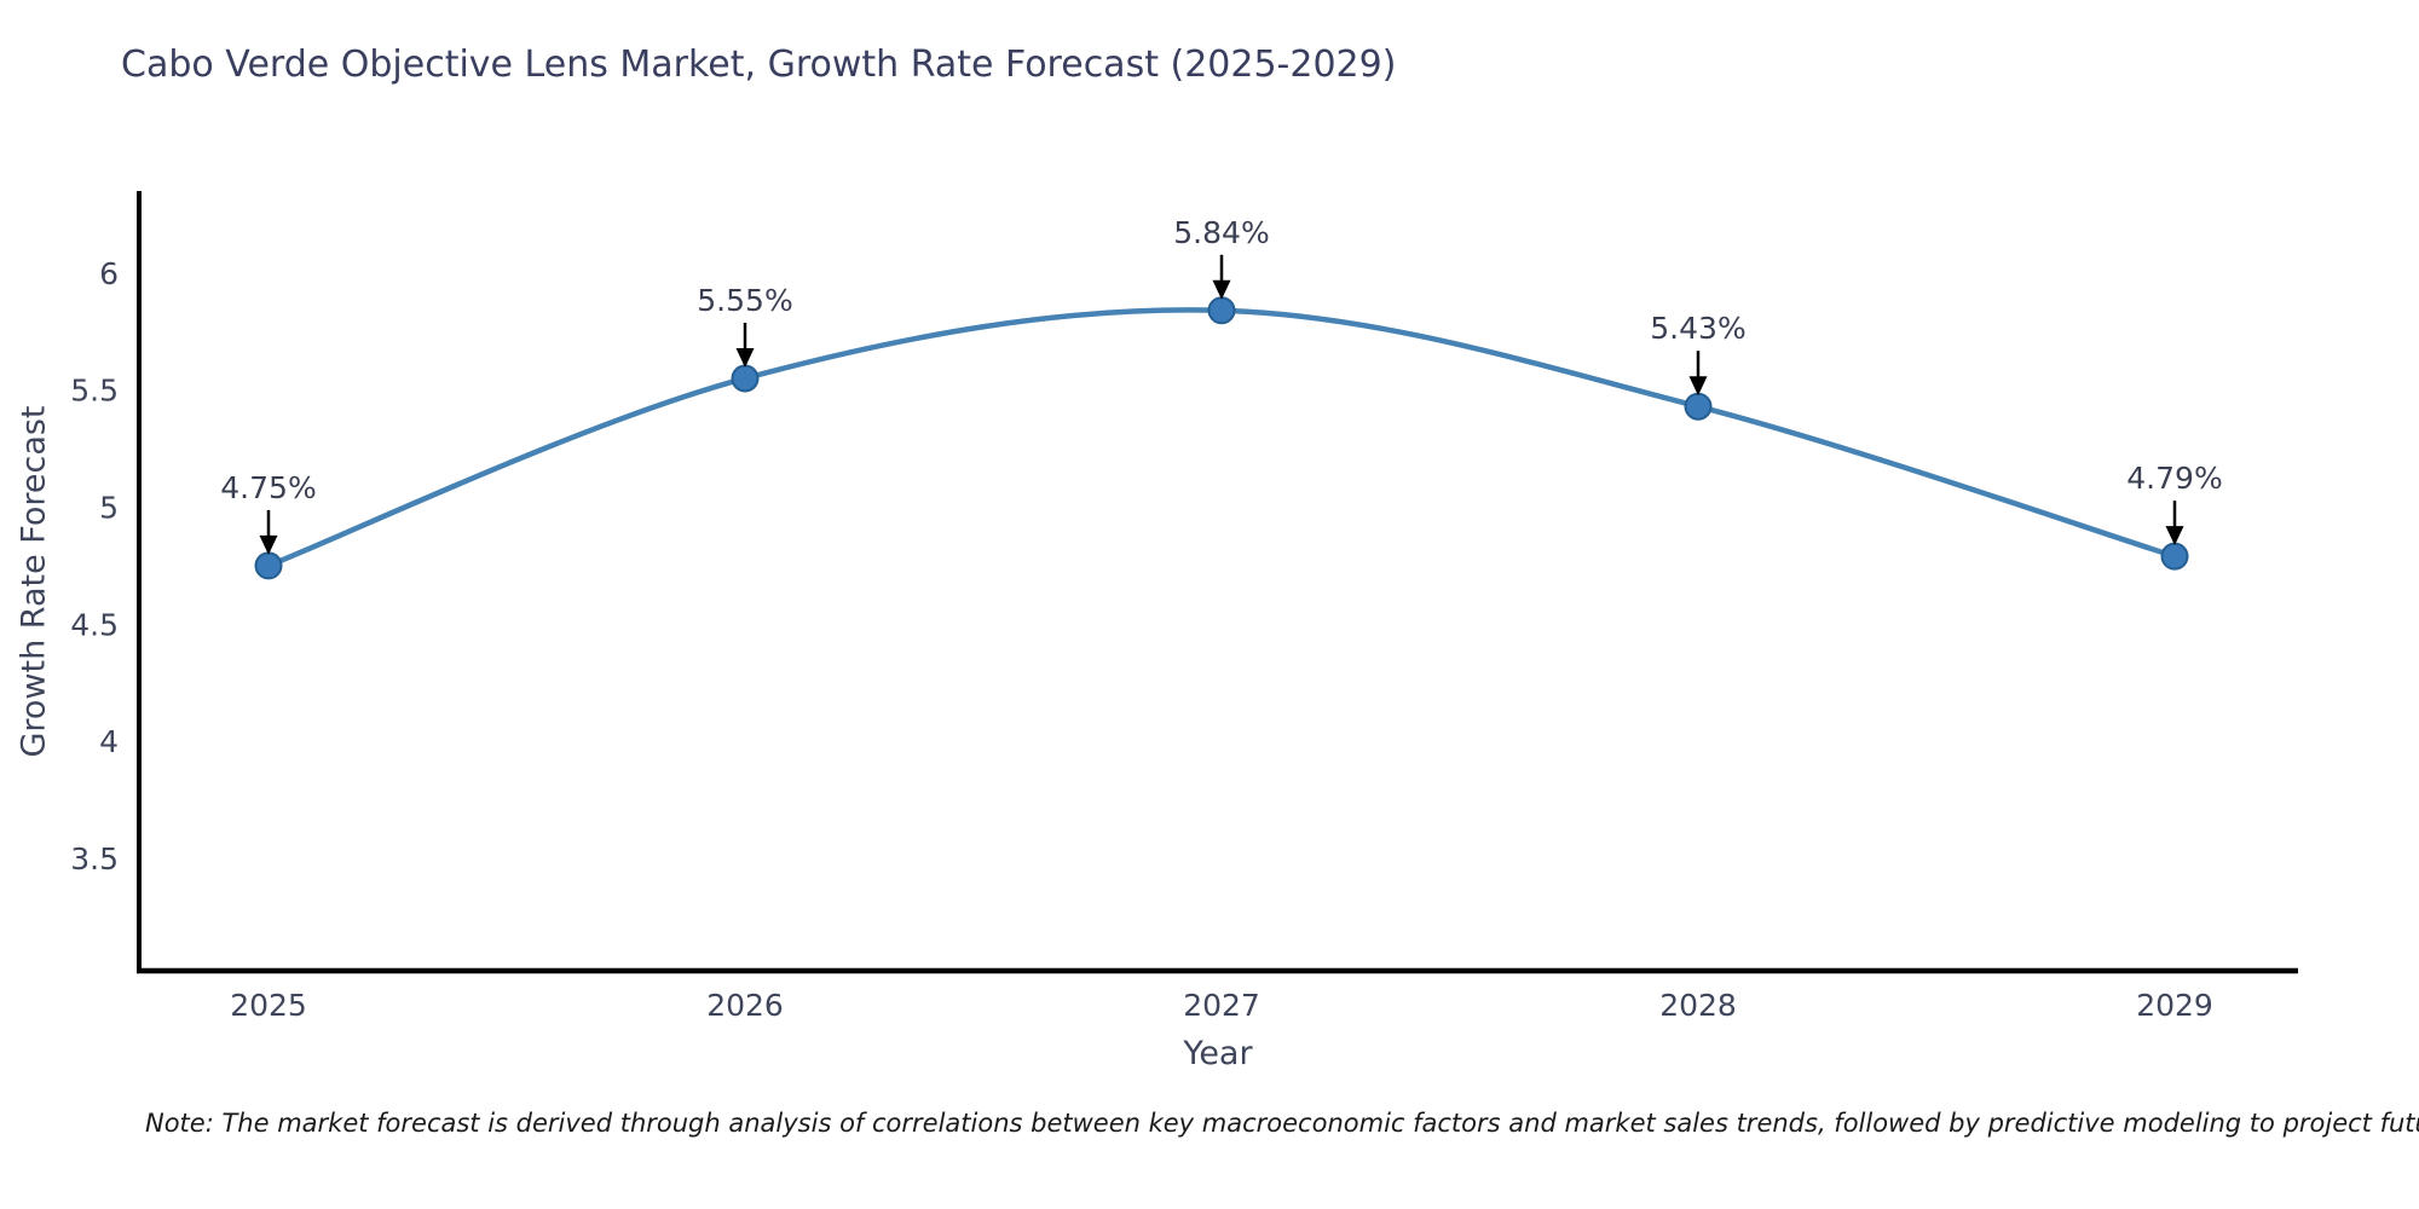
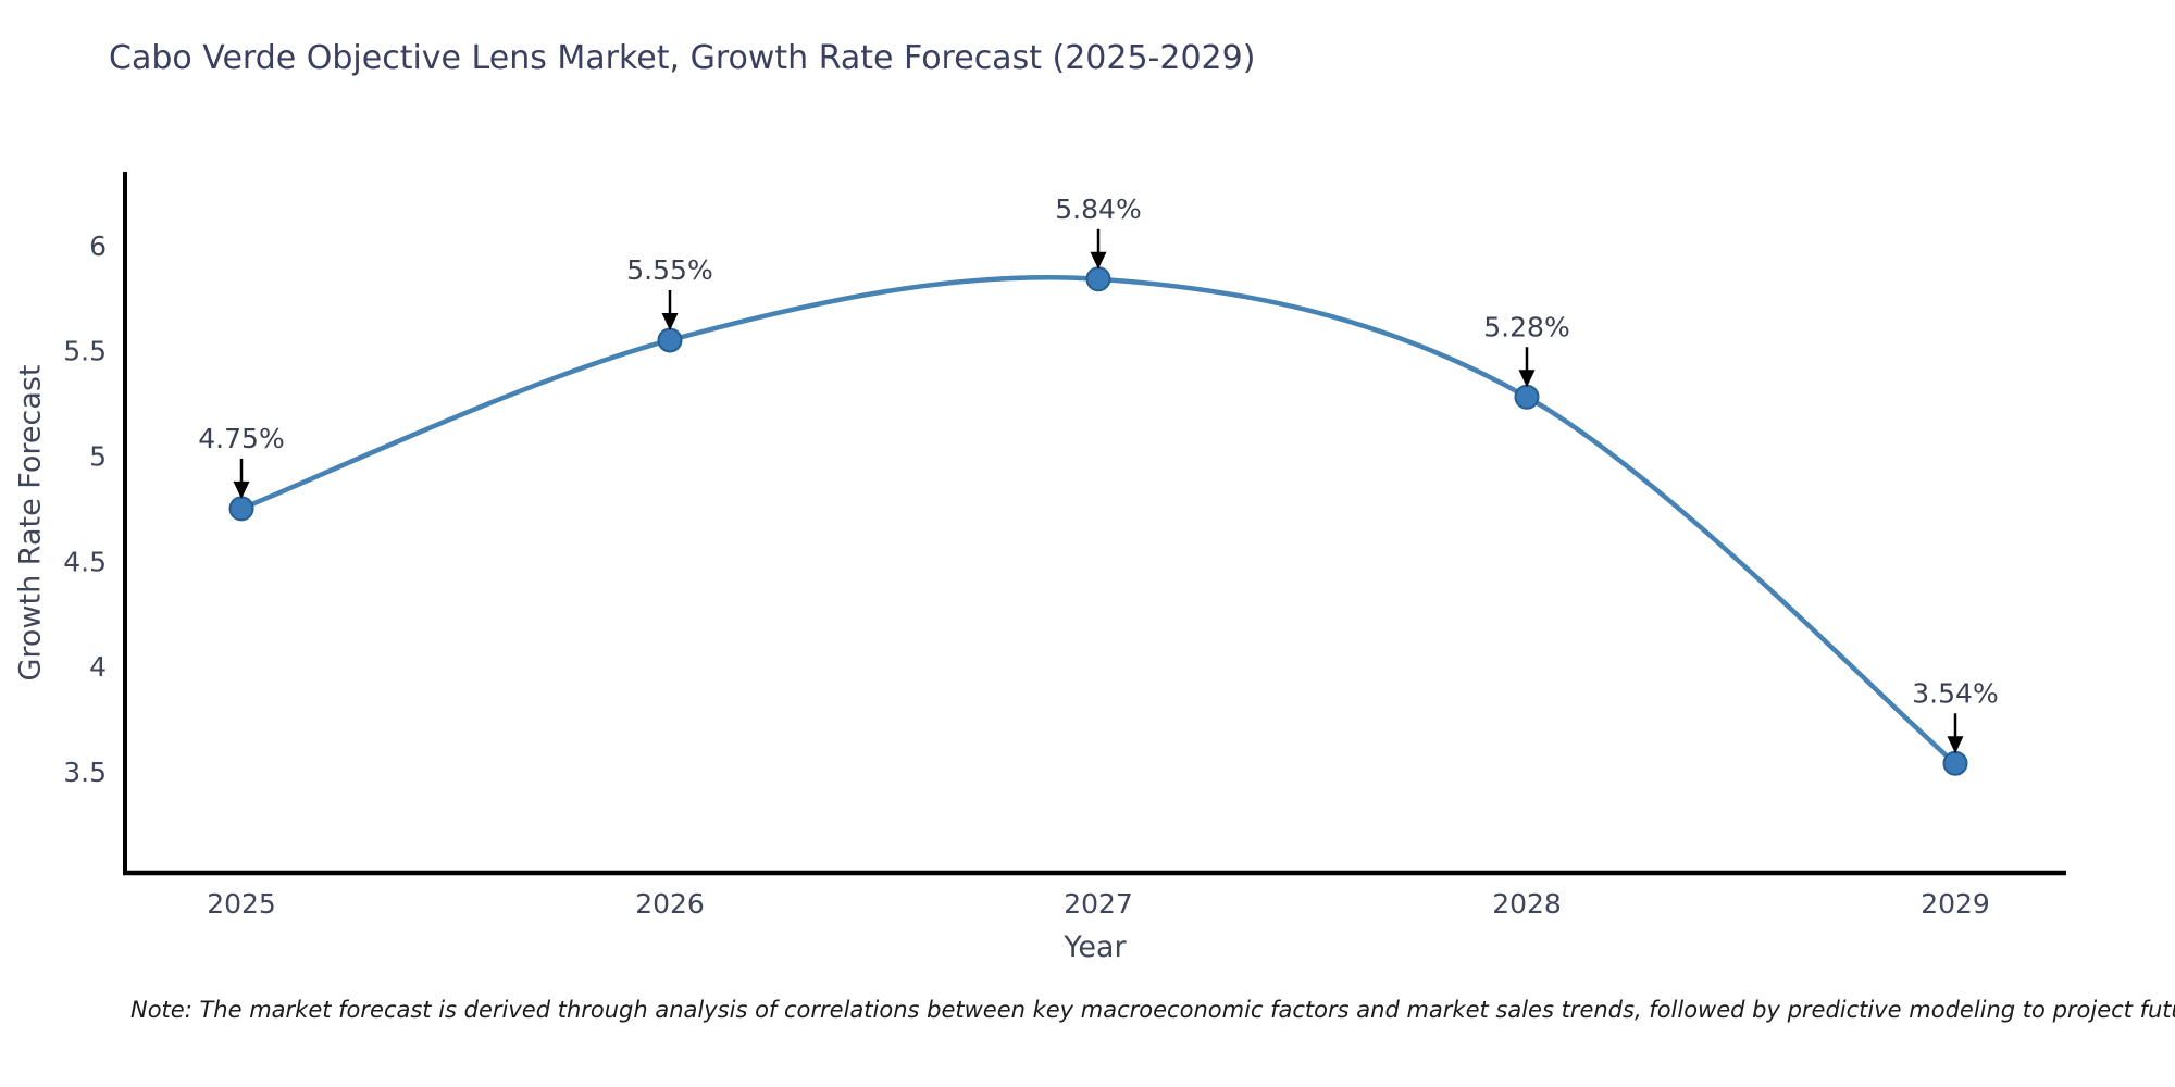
2028: 5.43% -> 5.28%
2029: 4.79% -> 3.54%
